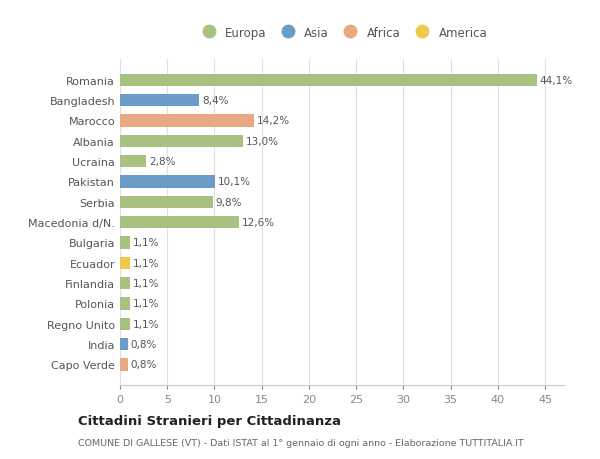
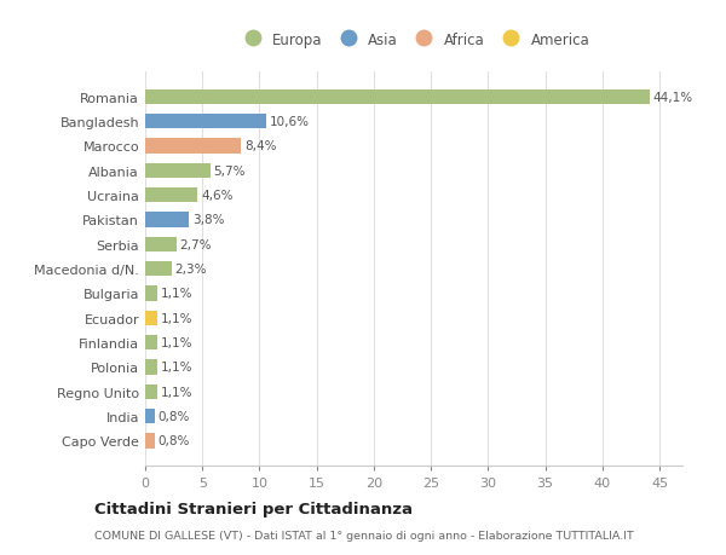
Bangladesh: 8,4% -> 10,6%
Marocco: 14,2% -> 8,4%
Albania: 13,0% -> 5,7%
Ucraina: 2,8% -> 4,6%
Pakistan: 10,1% -> 3,8%
Serbia: 9,8% -> 2,7%
Macedonia d/N.: 12,6% -> 2,3%
